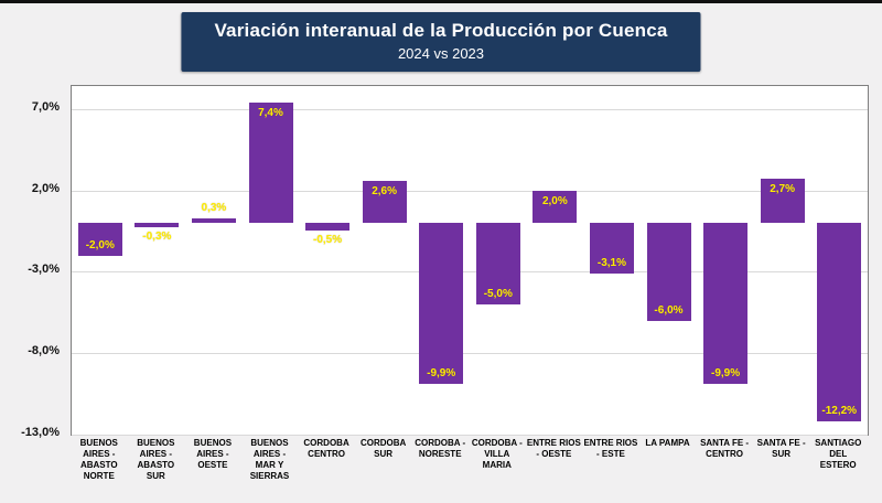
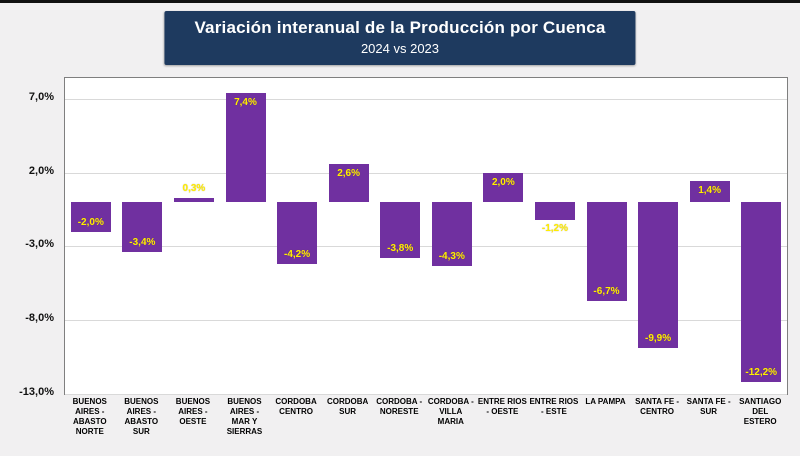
BUENOS AIRES - ABASTO SUR: -0,3% -> -3,4%
CORDOBA CENTRO: -0,5% -> -4,2%
CORDOBA - NORESTE: -9,9% -> -3,8%
CORDOBA - VILLA MARIA: -5,0% -> -4,3%
ENTRE RIOS - ESTE: -3,1% -> -1,2%
LA PAMPA: -6,0% -> -6,7%
SANTA FE - SUR: 2,7% -> 1,4%
